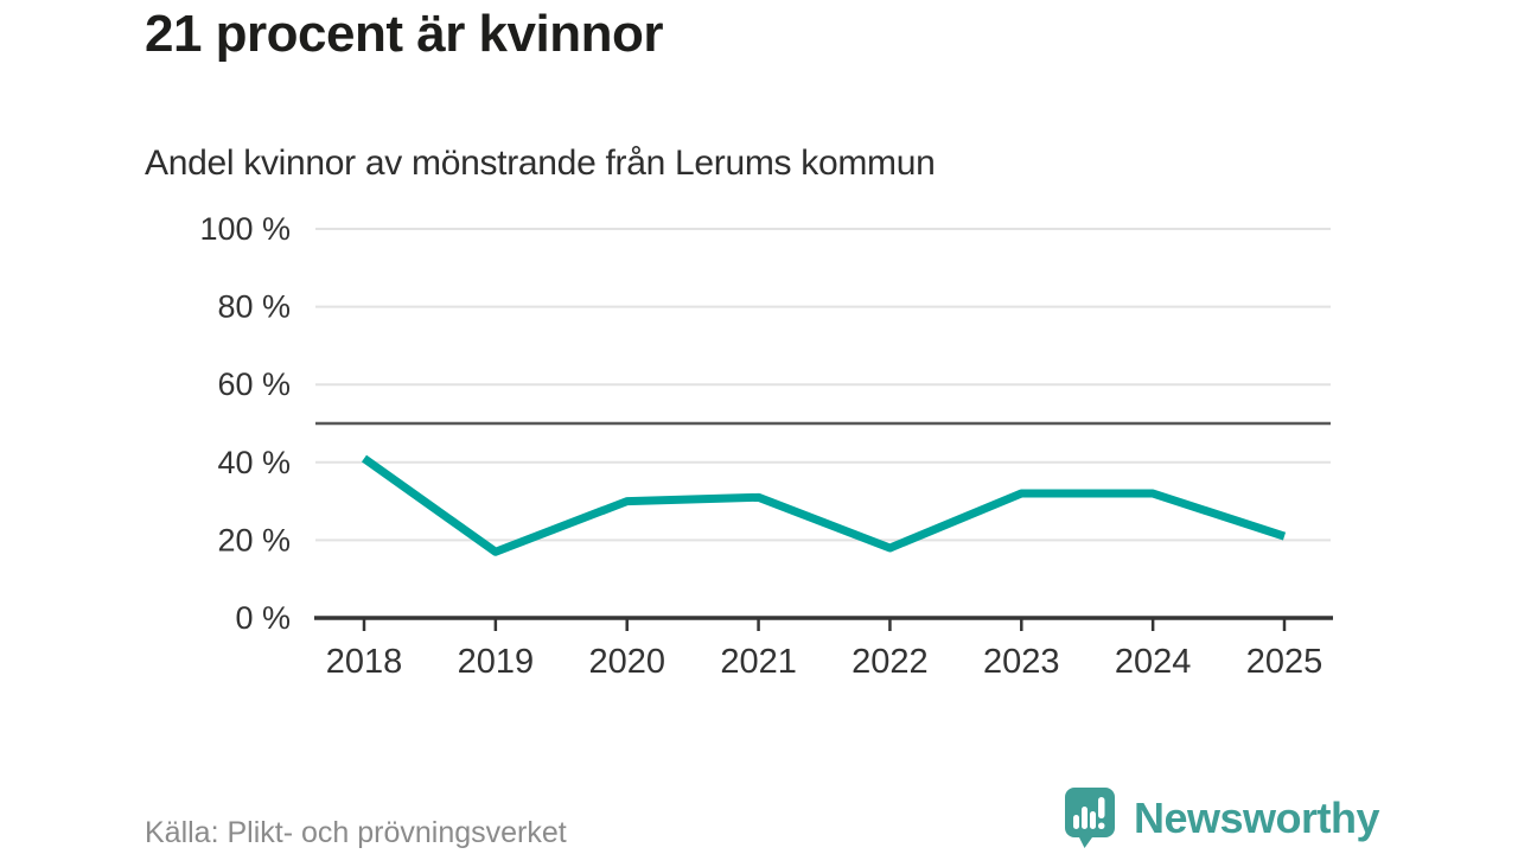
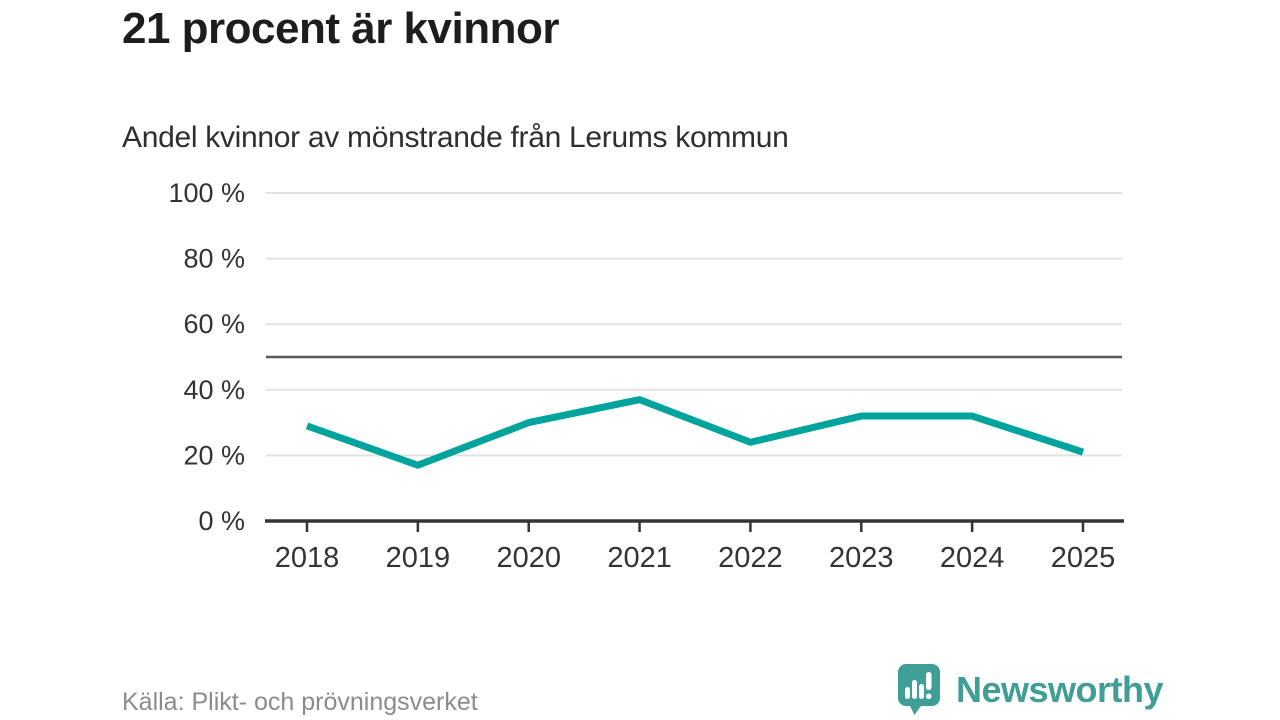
2018: 41% -> 29%
2021: 31% -> 37%
2022: 18% -> 24%
